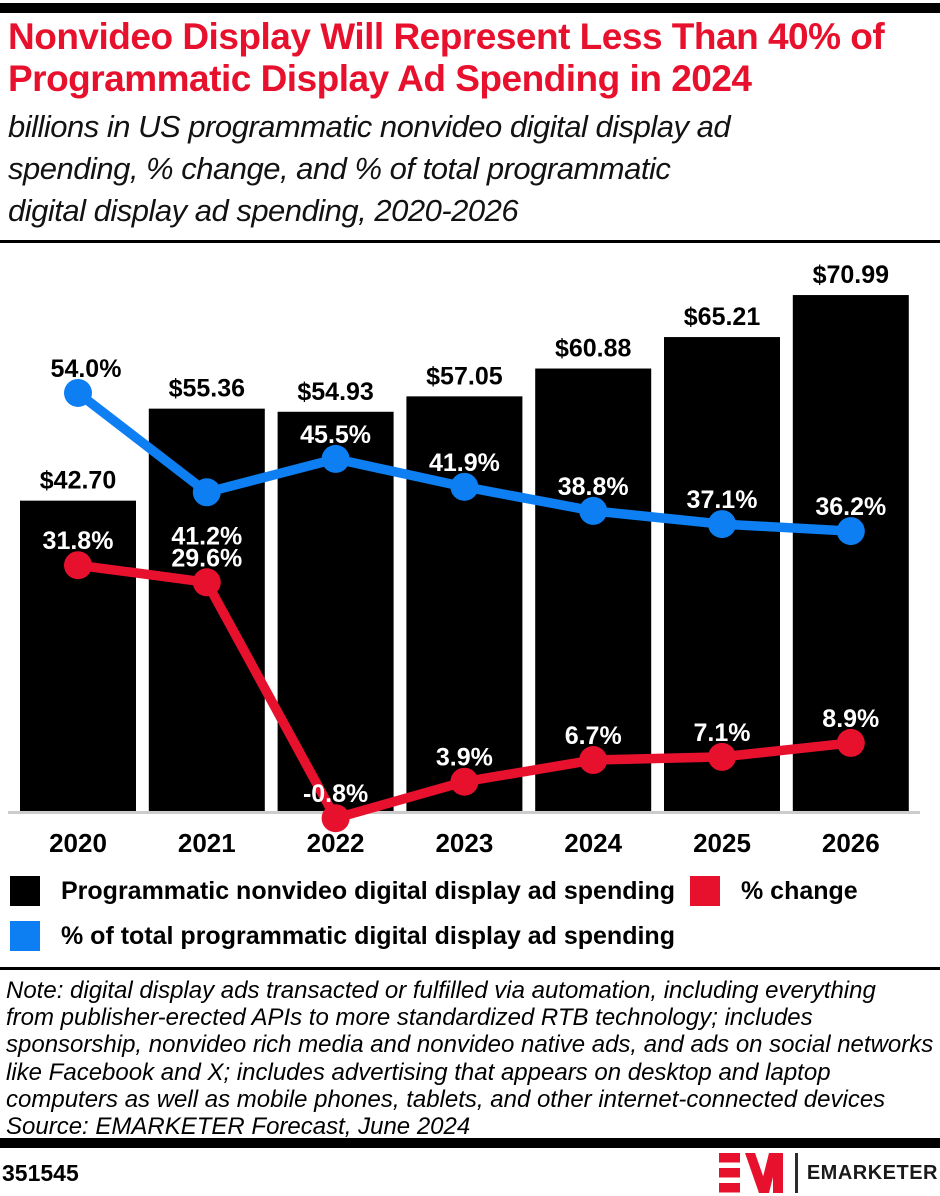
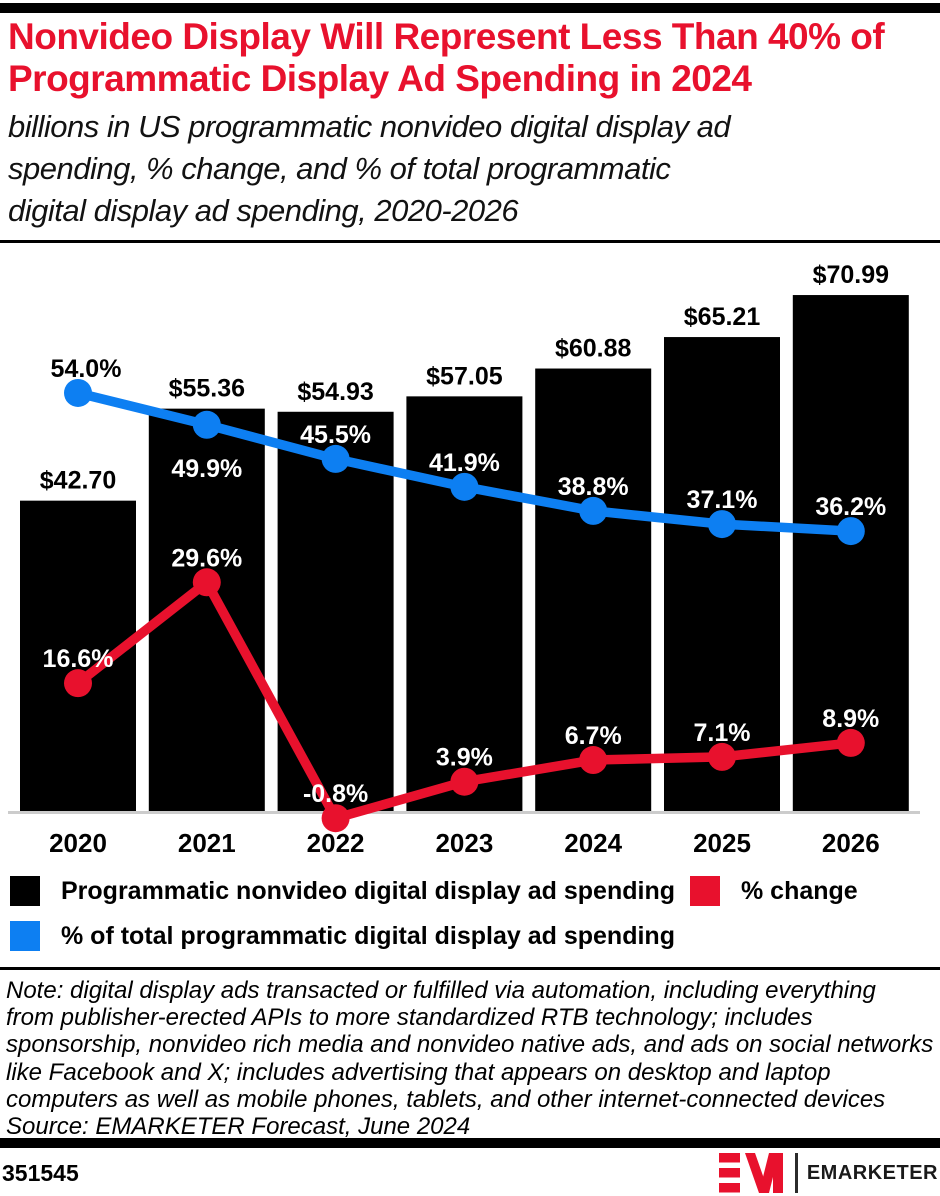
% change/2020: 31.8% -> 16.6%
% of total programmatic digital display ad spending/2021: 41.2% -> 49.9%
